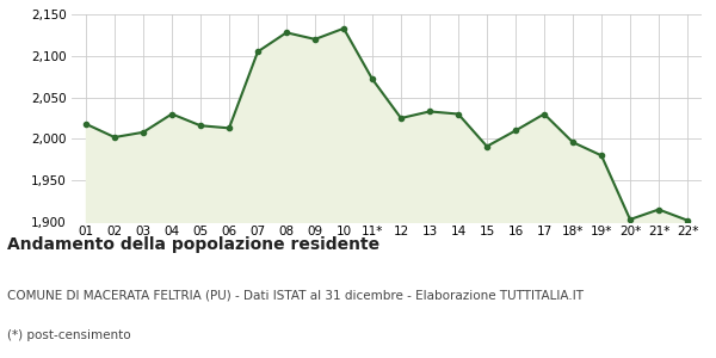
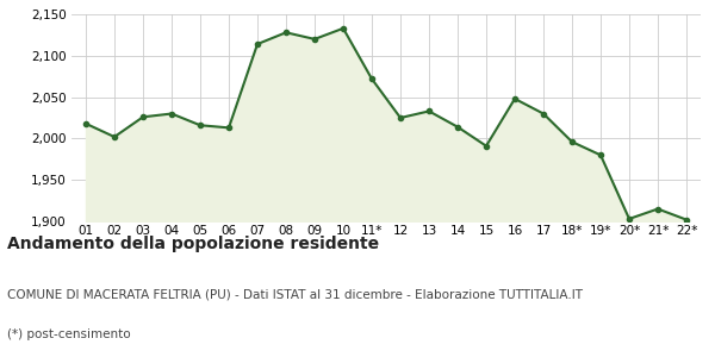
03: 2,008 -> 2,026
07: 2,105 -> 2,114
14: 2,030 -> 2,014
16: 2,010 -> 2,048
